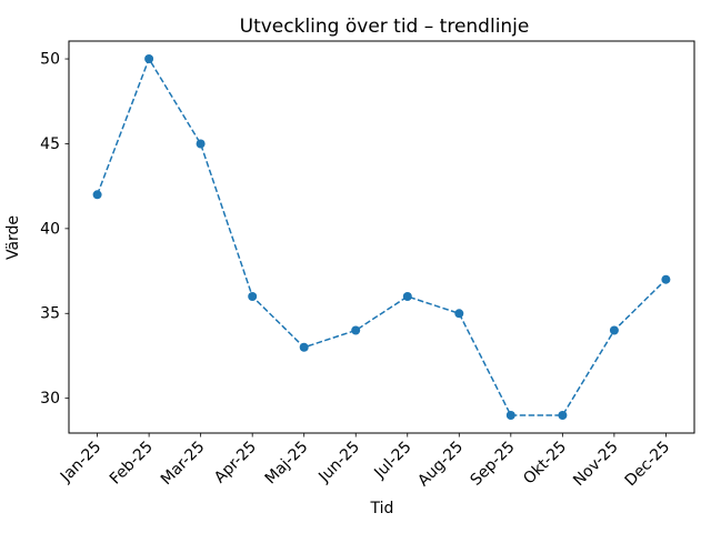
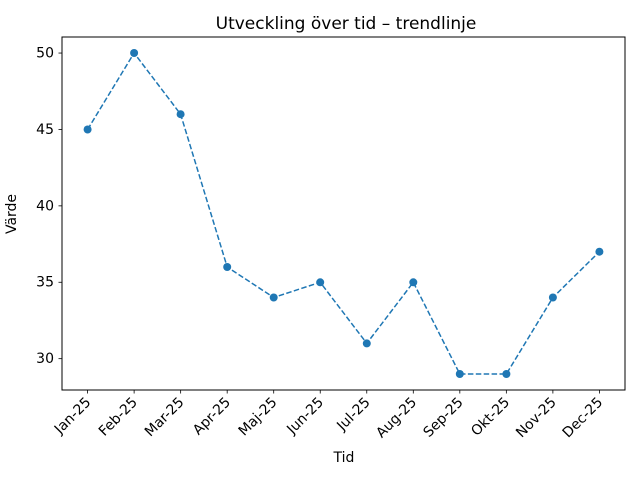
Jan-25: 42 -> 45
Mar-25: 45 -> 46
Maj-25: 33 -> 34
Jun-25: 34 -> 35
Jul-25: 36 -> 31
